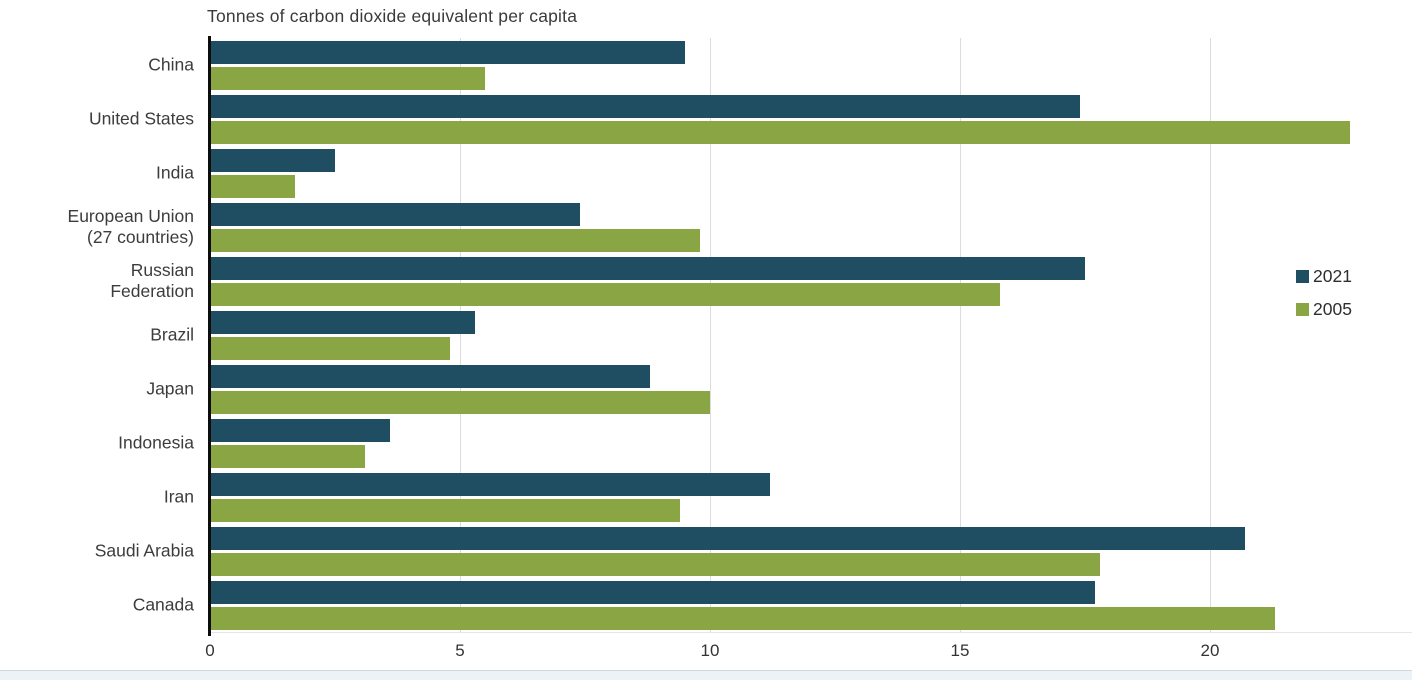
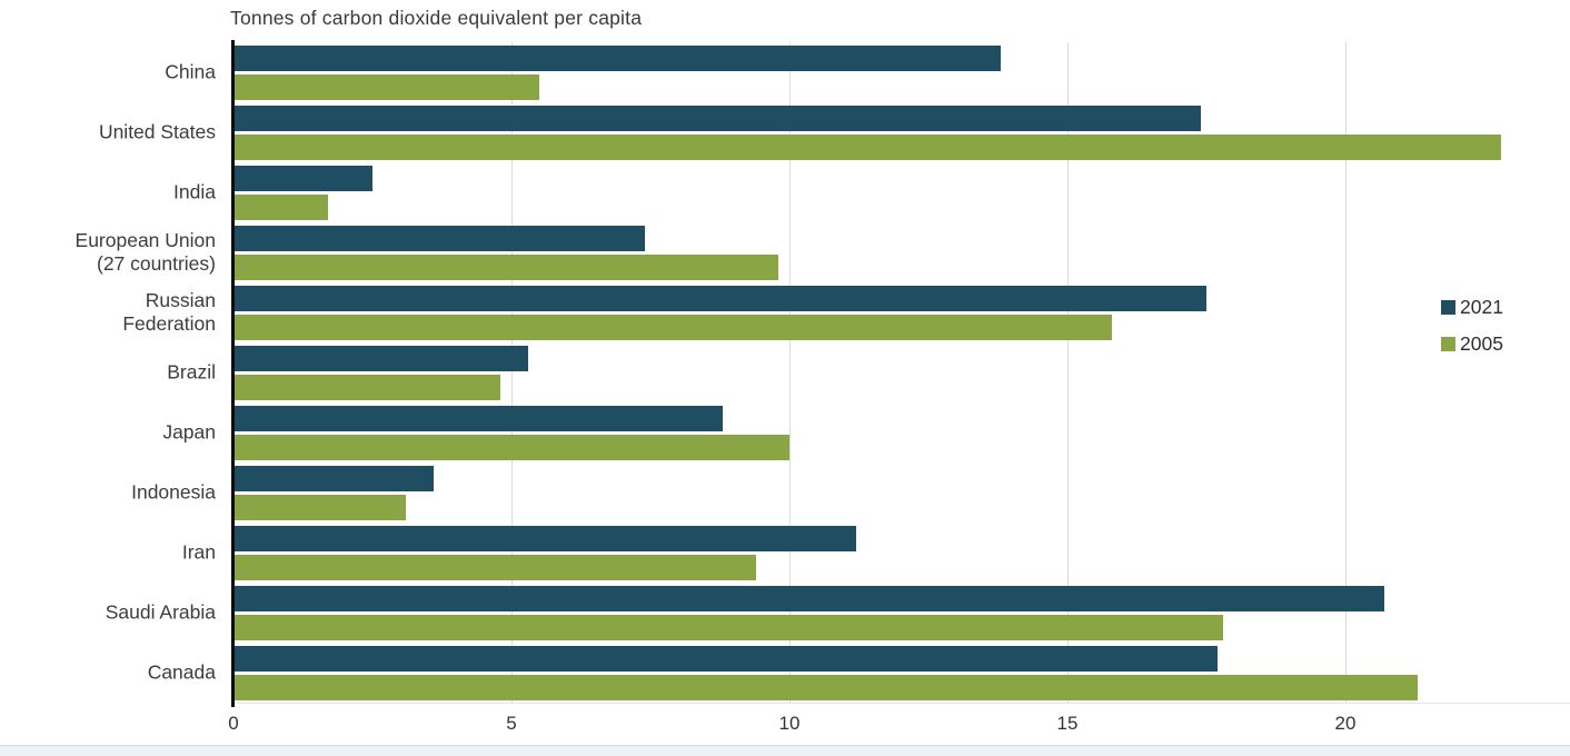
2021/China: 9.5 -> 13.8
